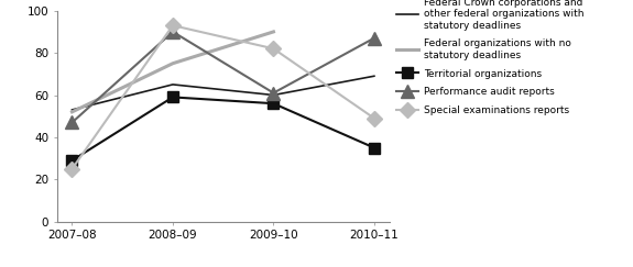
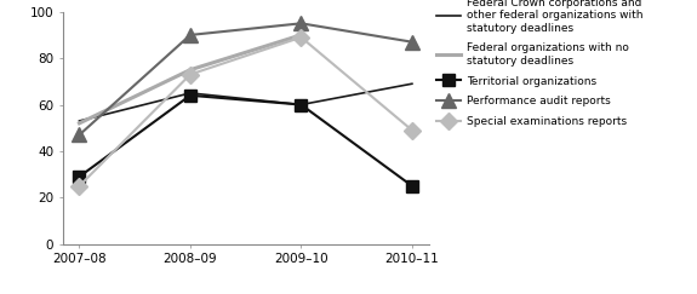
Territorial organizations/2008–09: 59 -> 64
Special examinations reports/2008–09: 93 -> 73
Territorial organizations/2009–10: 56 -> 60
Performance audit reports/2009–10: 61 -> 95
Special examinations reports/2009–10: 82 -> 89
Territorial organizations/2010–11: 35 -> 25
